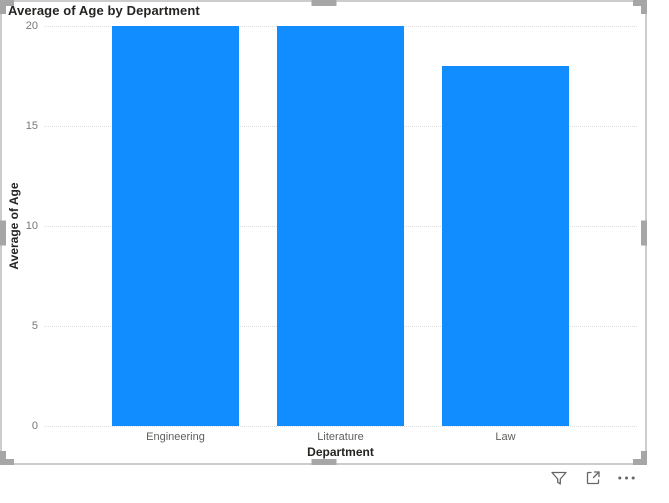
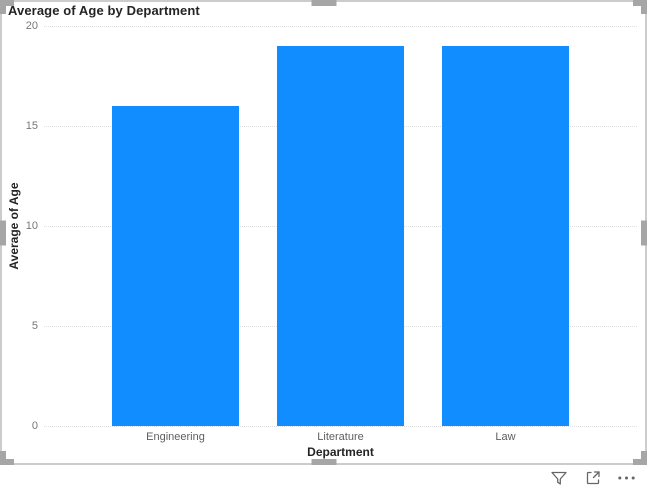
Engineering: 20 -> 16
Literature: 20 -> 19
Law: 18 -> 19
